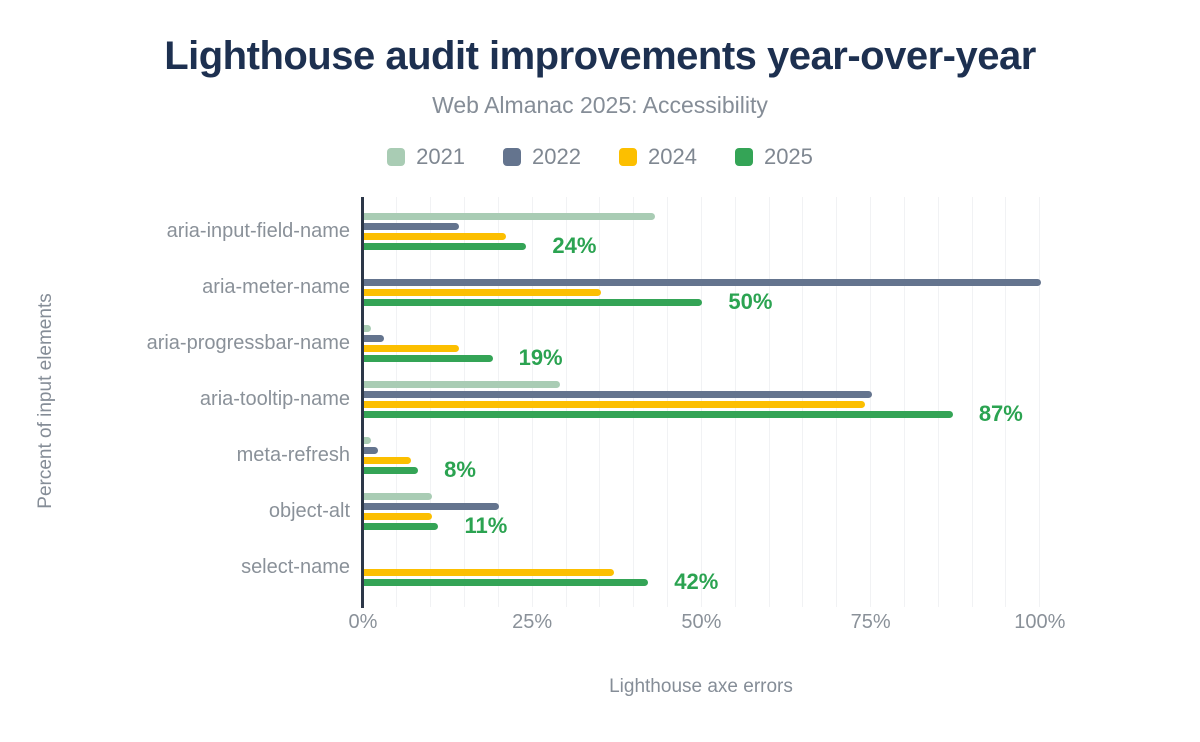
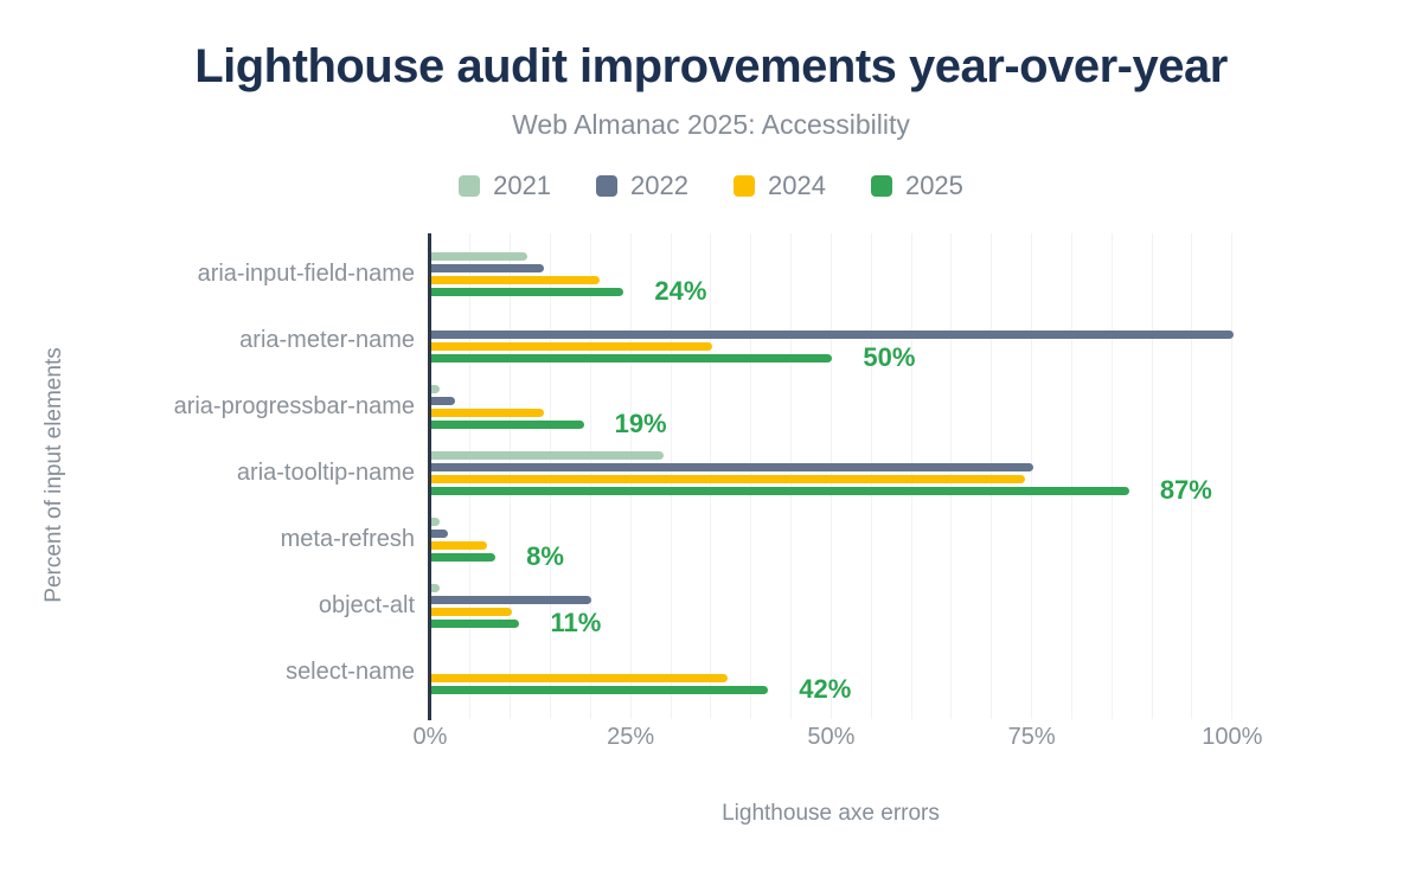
2021/aria-input-field-name: 43% -> 12%
2021/object-alt: 10% -> 1%
